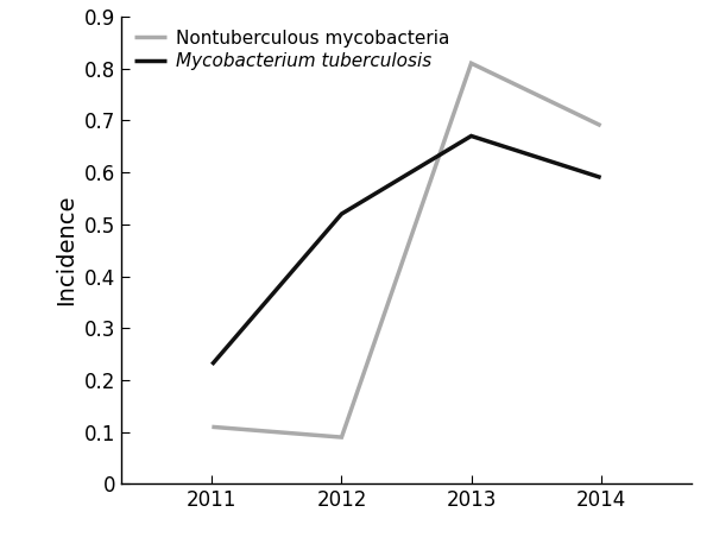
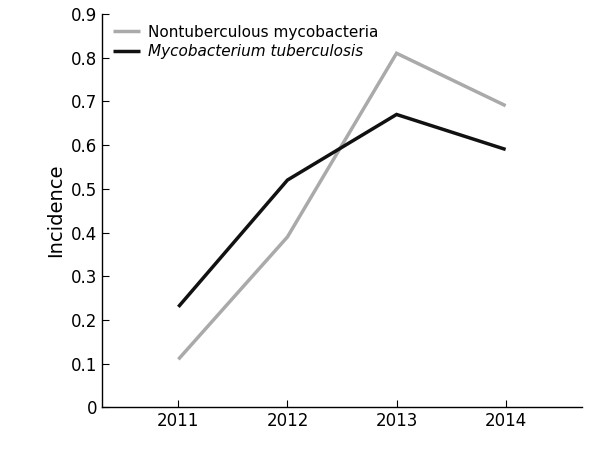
Nontuberculous mycobacteria/2012: 0.09 -> 0.39
